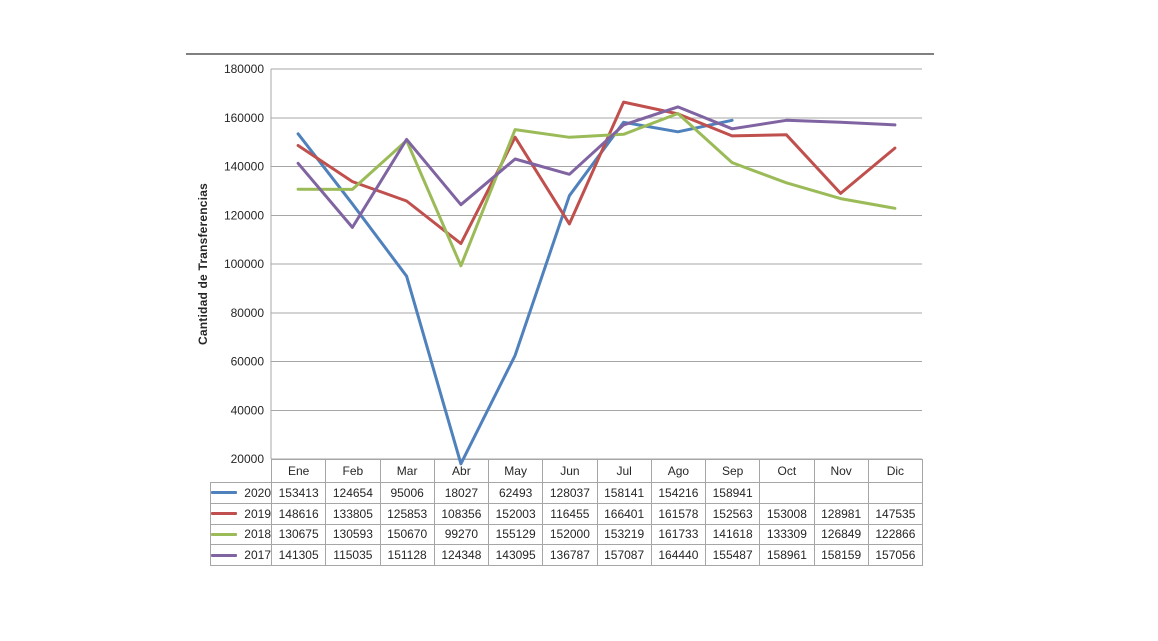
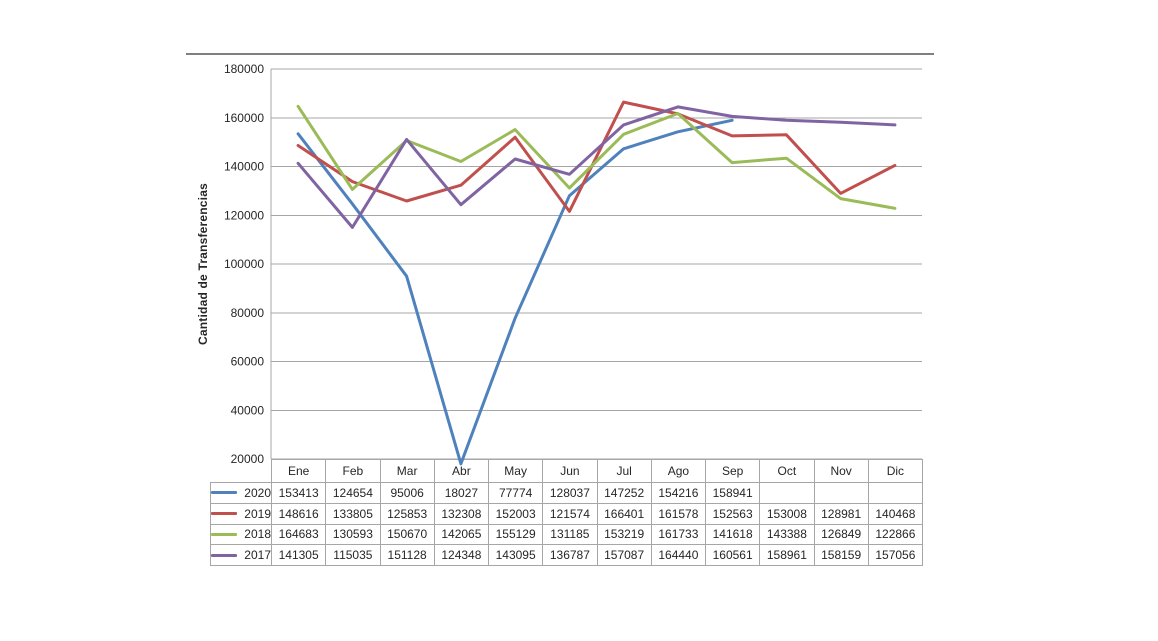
2018/Ene: 130675 -> 164683
2019/Abr: 108356 -> 132308
2018/Abr: 99270 -> 142065
2020/May: 62493 -> 77774
2019/Jun: 116455 -> 121574
2018/Jun: 152000 -> 131185
2020/Jul: 158141 -> 147252
2017/Sep: 155487 -> 160561
2018/Oct: 133309 -> 143388
2019/Dic: 147535 -> 140468
